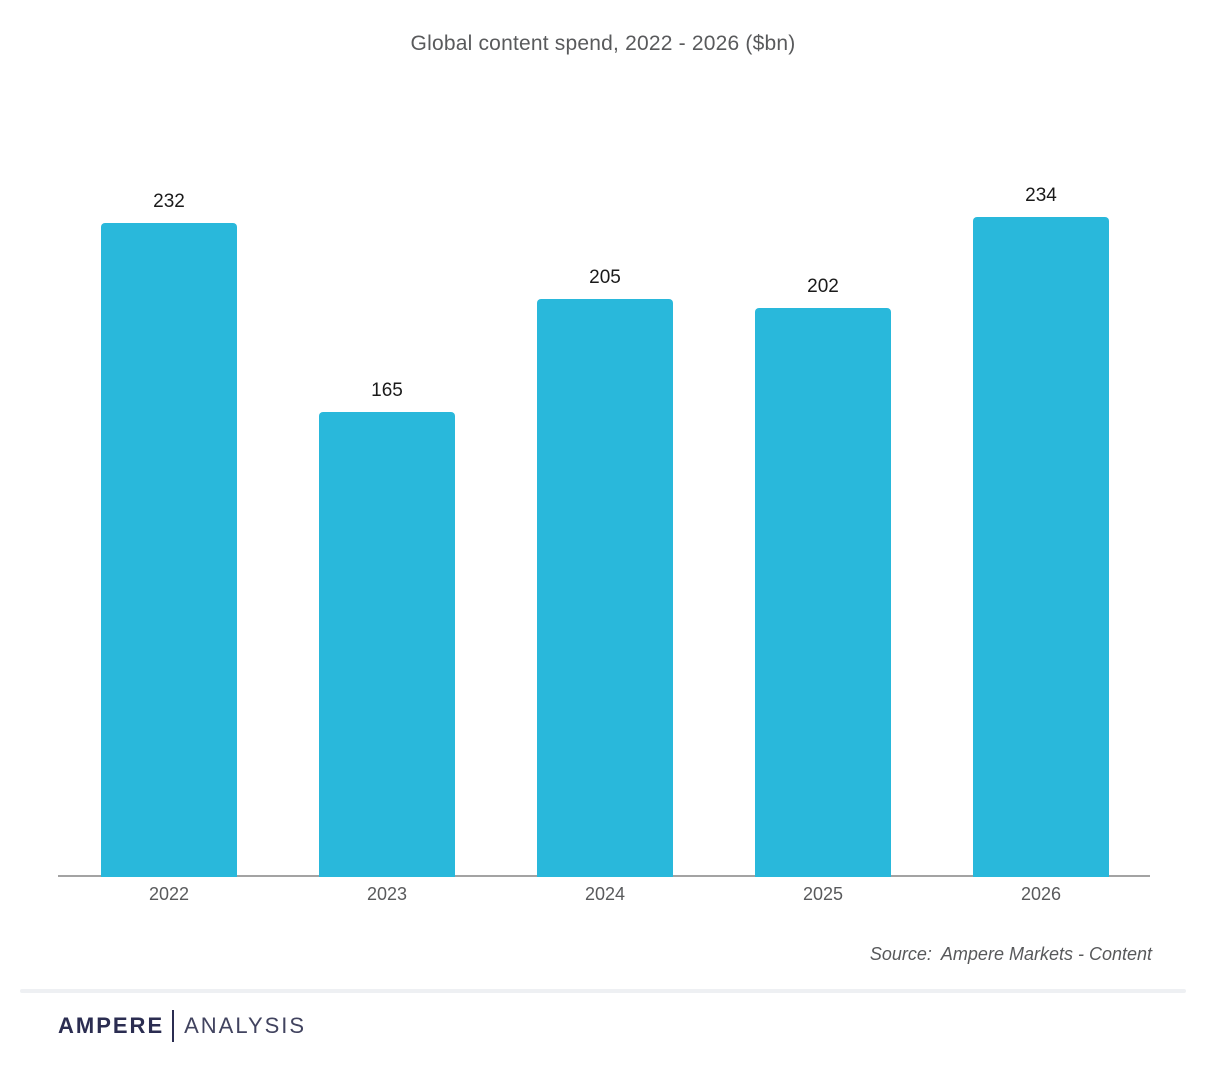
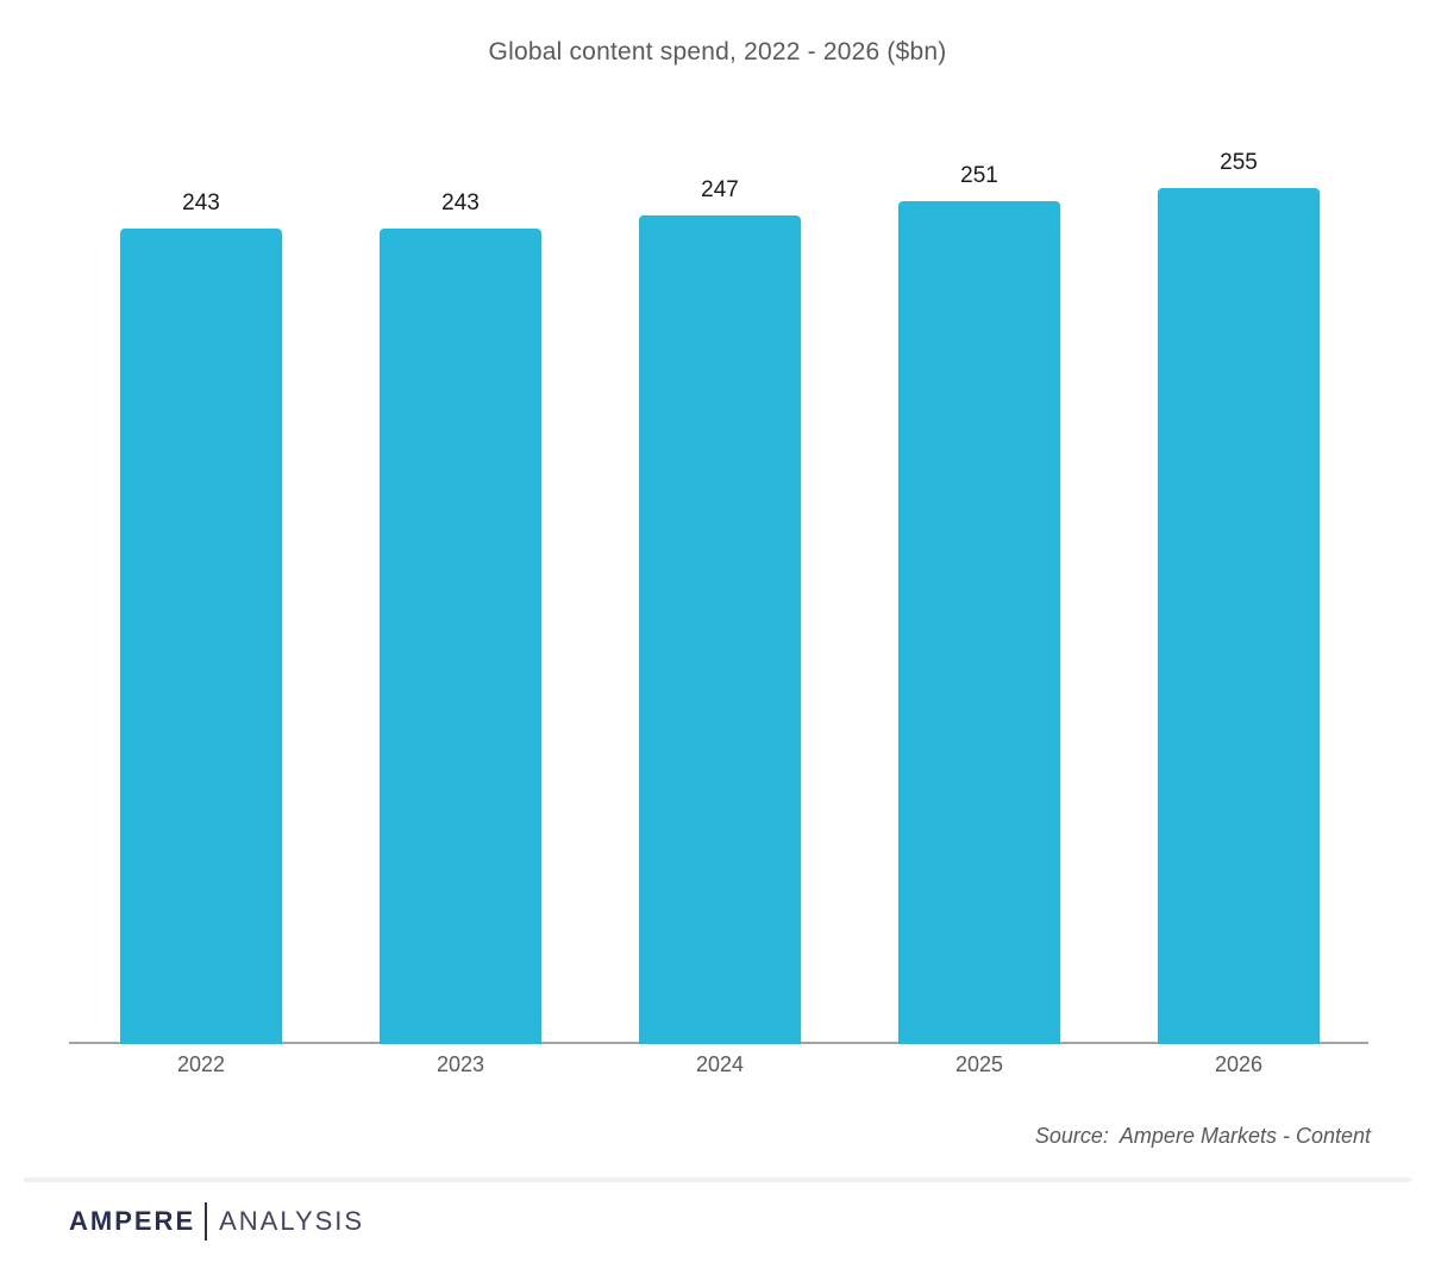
2022: 232 -> 243
2023: 165 -> 243
2024: 205 -> 247
2025: 202 -> 251
2026: 234 -> 255
